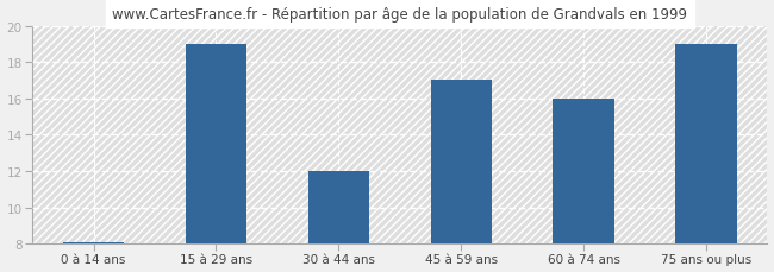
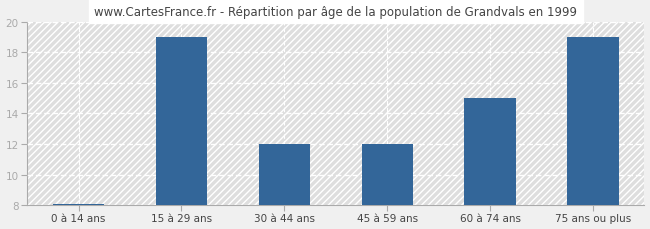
45 à 59 ans: 17.0 -> 12.0
60 à 74 ans: 16.0 -> 15.0
